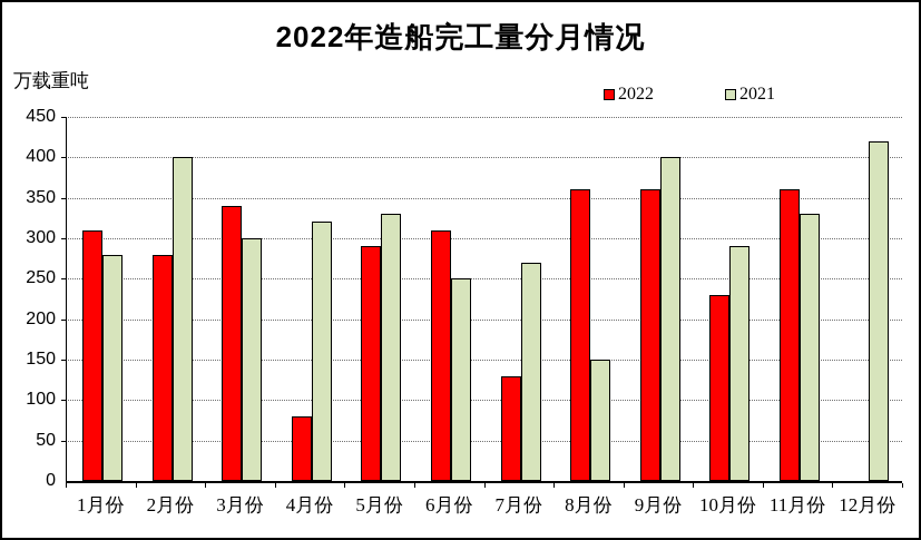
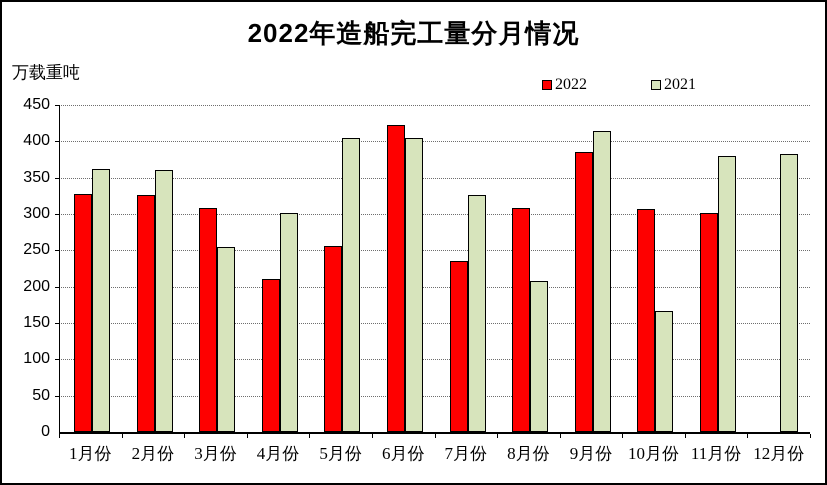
2022/1月份: 310 -> 330
2021/1月份: 280 -> 360
2022/2月份: 280 -> 330
2021/2月份: 400 -> 360
2022/3月份: 340 -> 310
2021/3月份: 300 -> 260
2022/4月份: 80 -> 210
2021/4月份: 320 -> 300
2022/5月份: 290 -> 260
2021/5月份: 330 -> 400
2022/6月份: 310 -> 420
2021/6月份: 250 -> 400
2022/7月份: 130 -> 240
2021/7月份: 270 -> 330
2022/8月份: 360 -> 310
2021/8月份: 150 -> 210
2022/9月份: 360 -> 390
2021/9月份: 400 -> 410
2022/10月份: 230 -> 310
2021/10月份: 290 -> 170
2022/11月份: 360 -> 300
2021/11月份: 330 -> 380
2021/12月份: 420 -> 380
